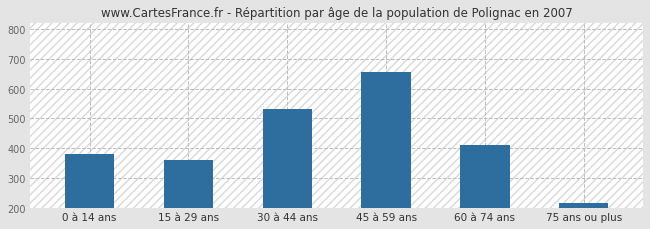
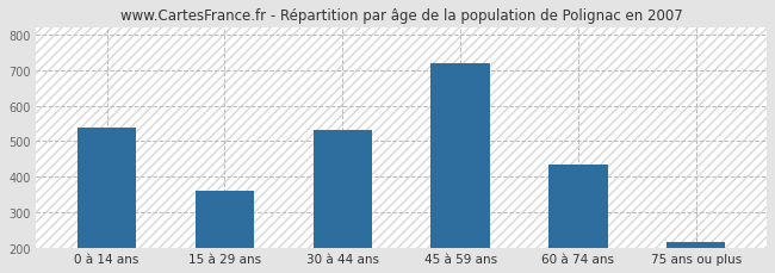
0 à 14 ans: 380 -> 538
45 à 59 ans: 655 -> 720
60 à 74 ans: 410 -> 435
